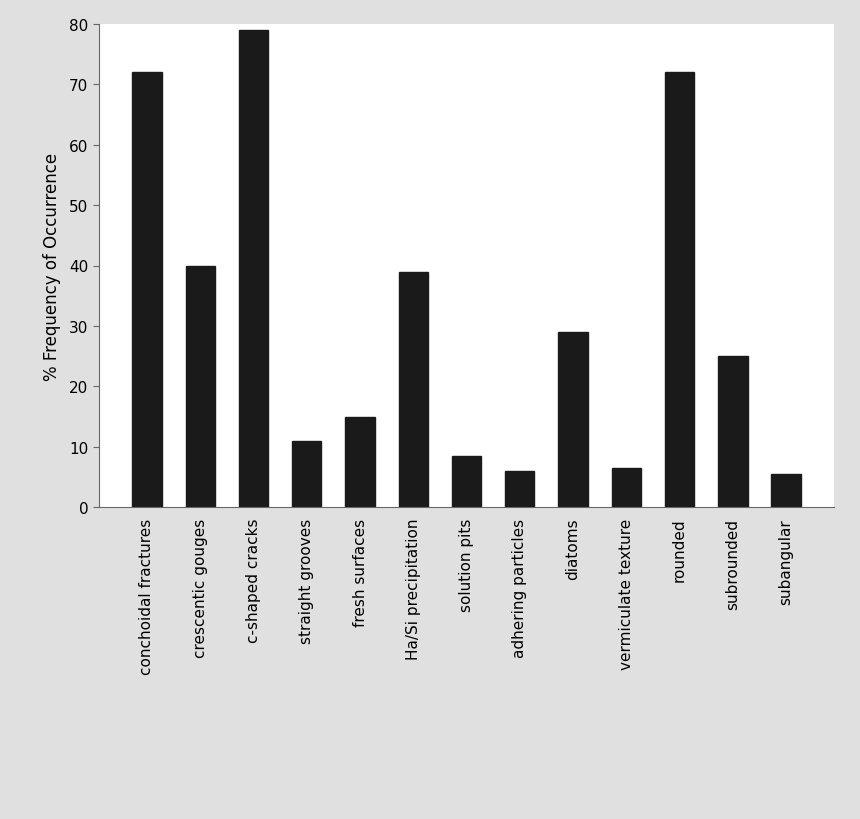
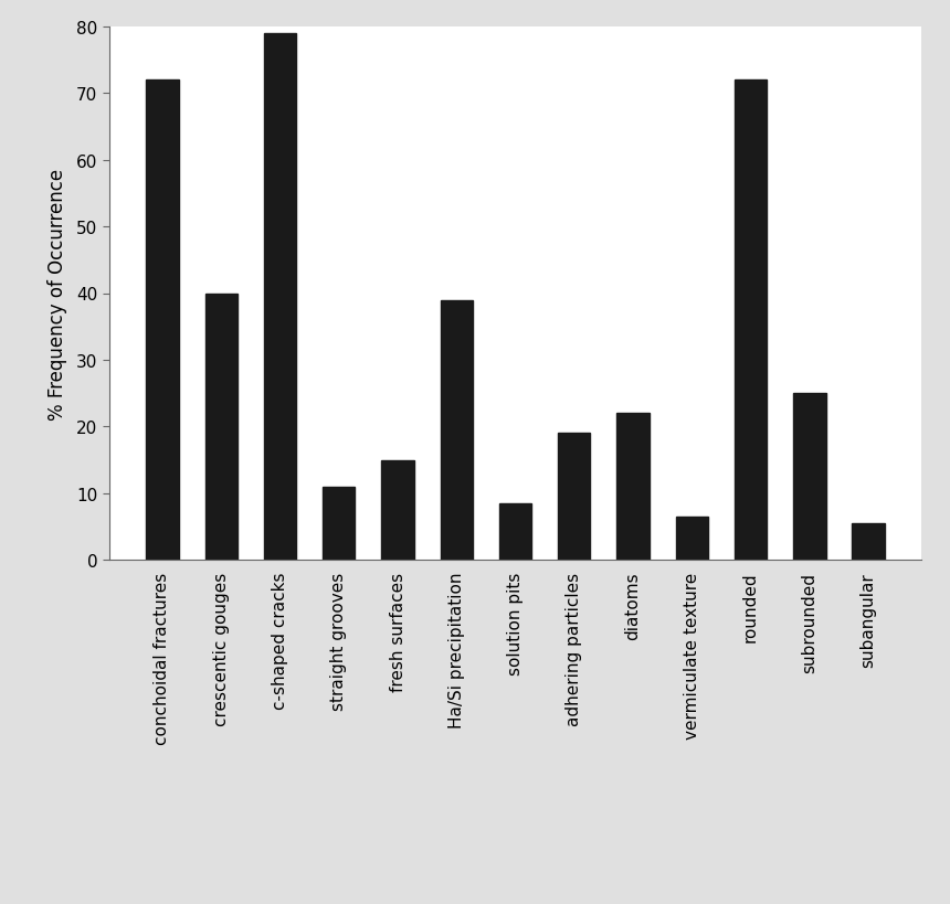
adhering particles: 6.0 -> 19.0
diatoms: 29.0 -> 22.0
